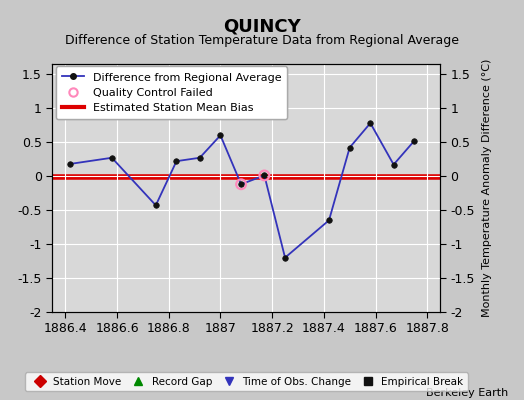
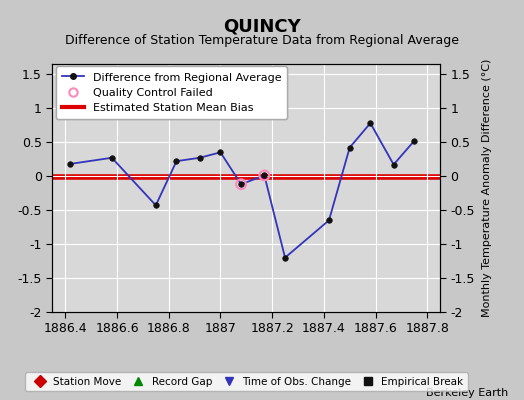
Time of Obs. Change/1887: 0.60 -> 0.35
